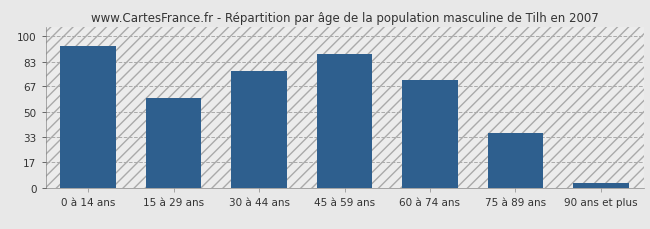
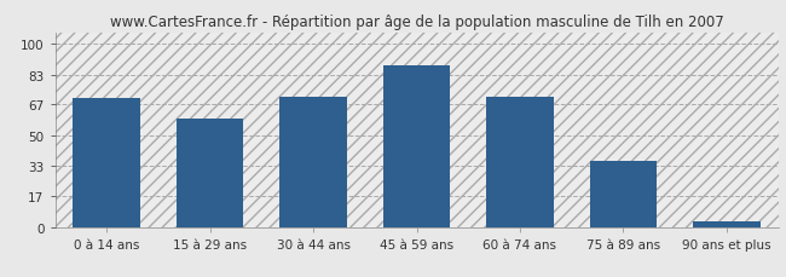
0 à 14 ans: 93 -> 70
30 à 44 ans: 77 -> 71
